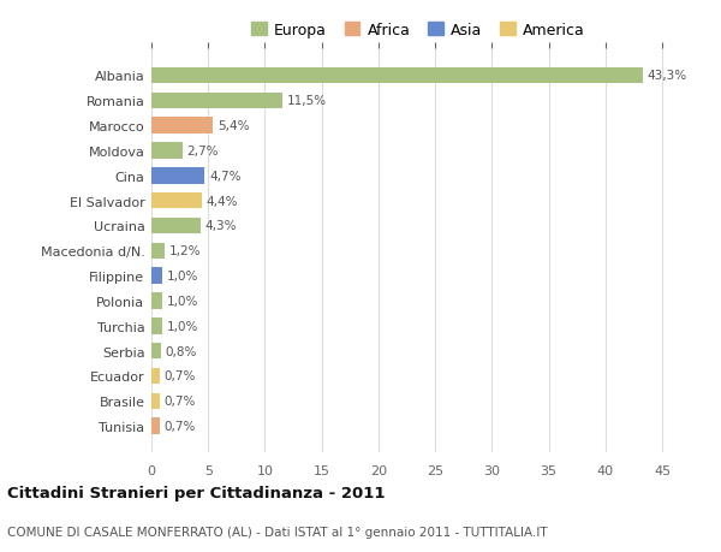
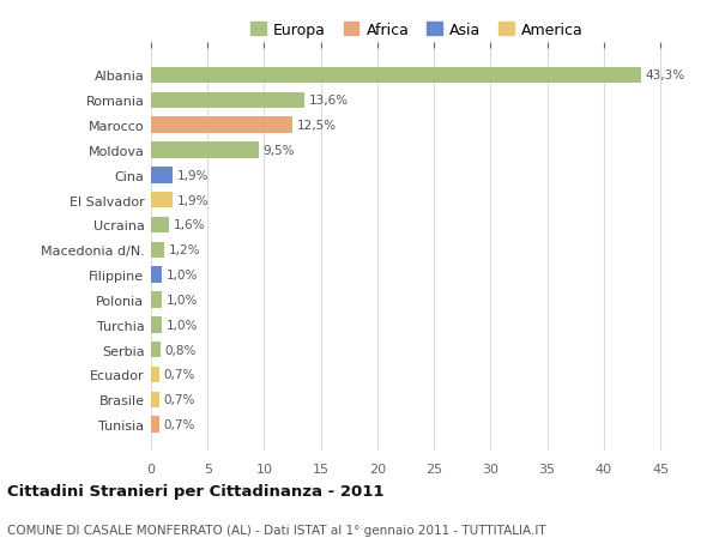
Romania: 11,5% -> 13,6%
Marocco: 5,4% -> 12,5%
Moldova: 2,7% -> 9,5%
Cina: 4,7% -> 1,9%
El Salvador: 4,4% -> 1,9%
Ucraina: 4,3% -> 1,6%
